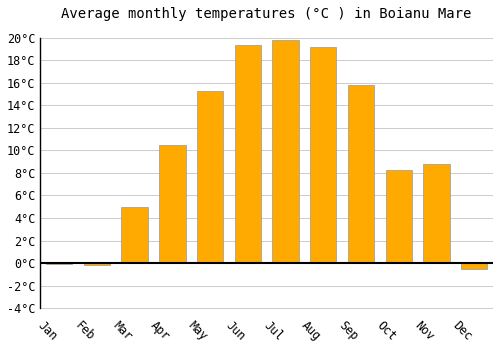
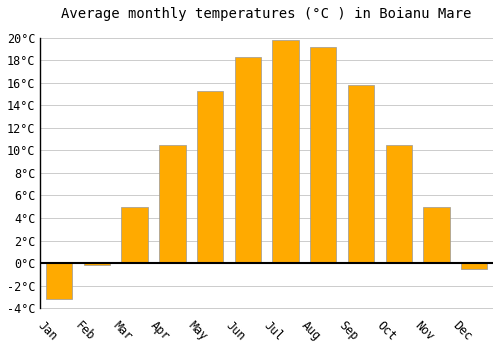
Jan: -0.1°C -> -3.2°C
Jun: 19.3°C -> 18.3°C
Oct: 8.3°C -> 10.5°C
Nov: 8.8°C -> 5.0°C
